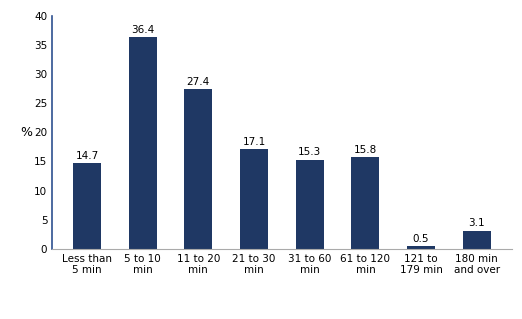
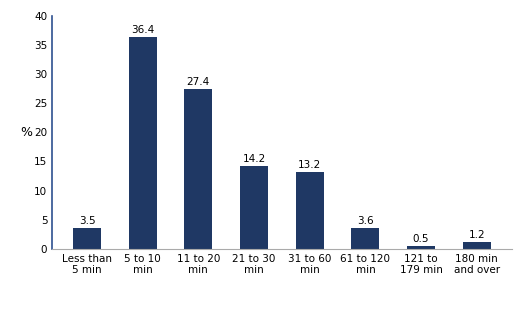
Less than 5 min: 14.7 -> 3.5
21 to 30 min: 17.1 -> 14.2
31 to 60 min: 15.3 -> 13.2
61 to 120 min: 15.8 -> 3.6
180 min and over: 3.1 -> 1.2
